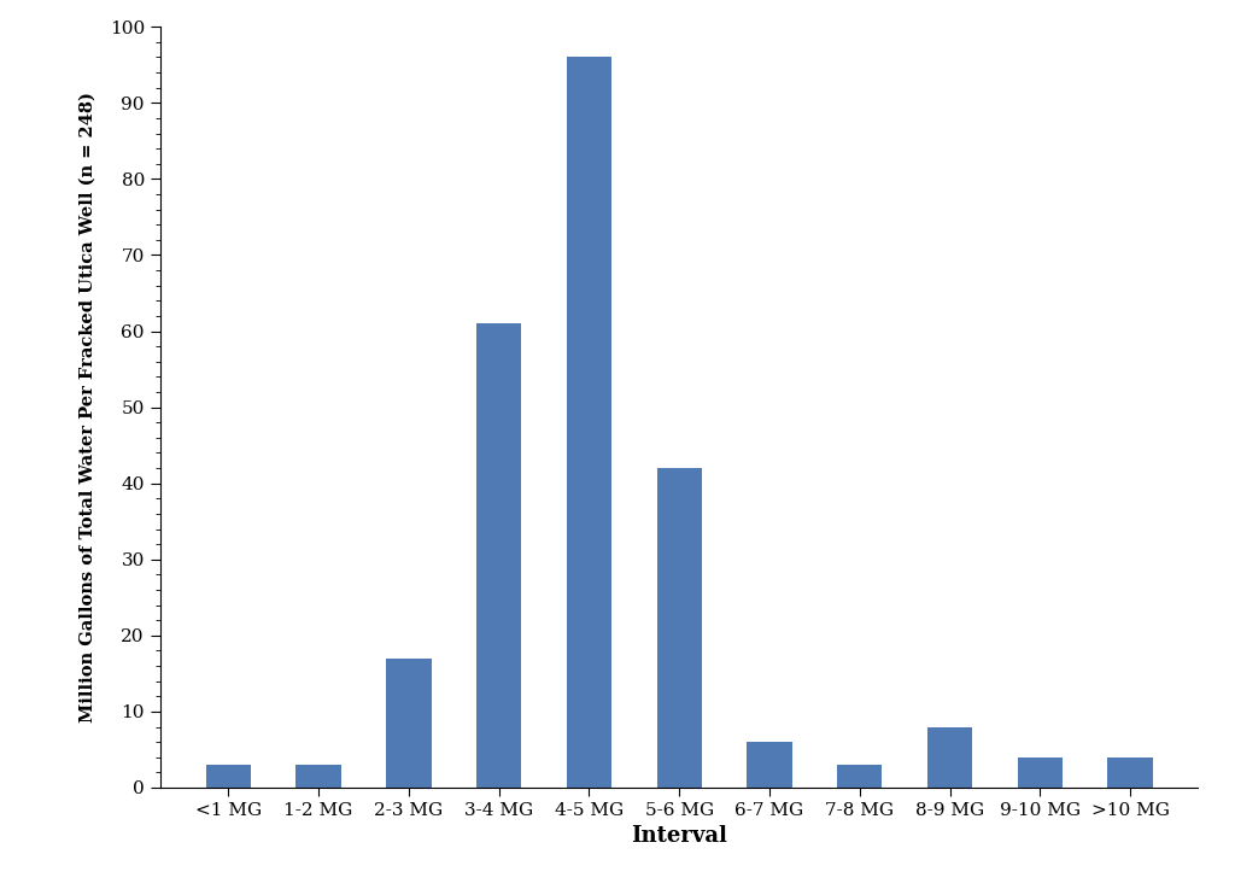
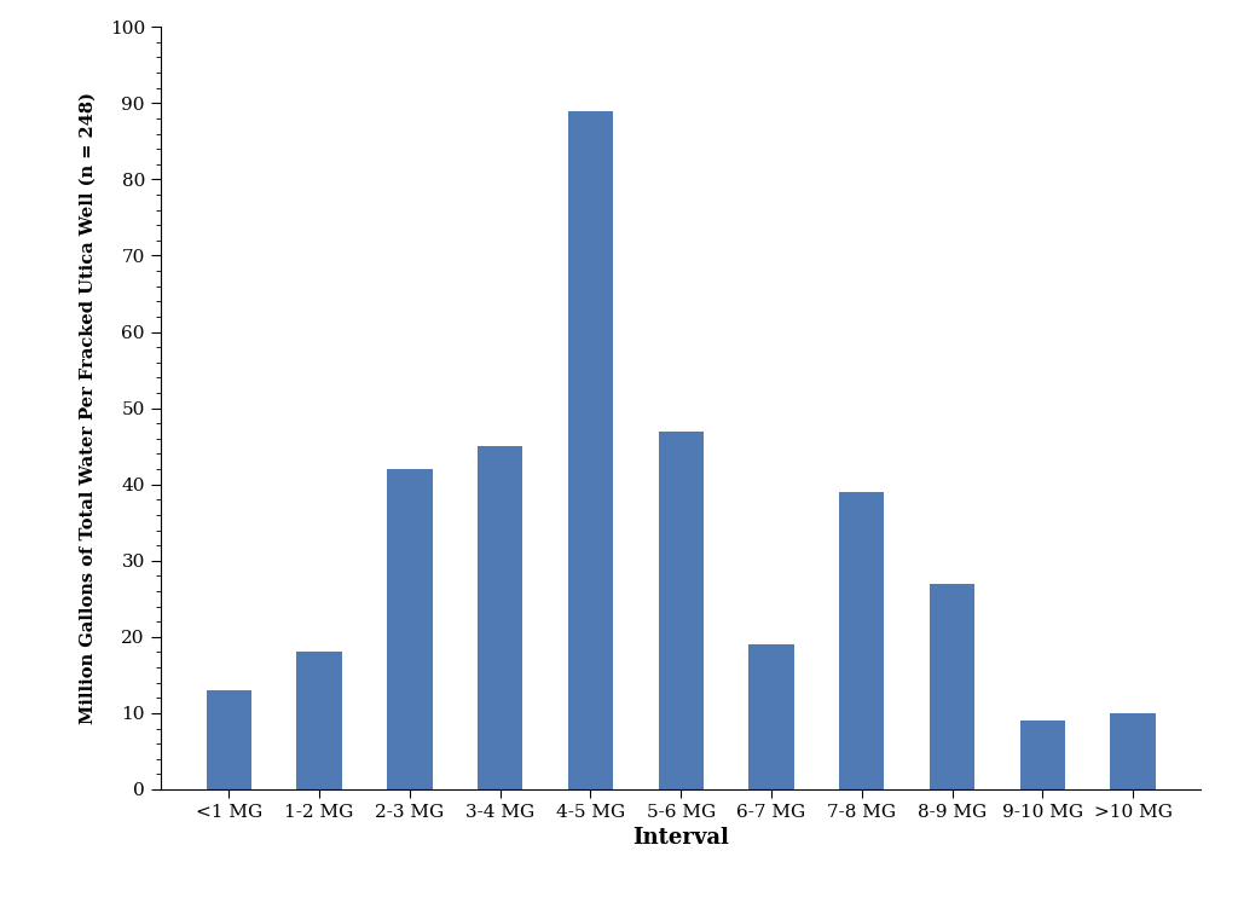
<1 MG: 3 -> 13
1-2 MG: 3 -> 18
2-3 MG: 17 -> 42
3-4 MG: 61 -> 45
4-5 MG: 96 -> 89
5-6 MG: 42 -> 47
6-7 MG: 6 -> 19
7-8 MG: 3 -> 39
8-9 MG: 8 -> 27
9-10 MG: 4 -> 9
>10 MG: 4 -> 10
